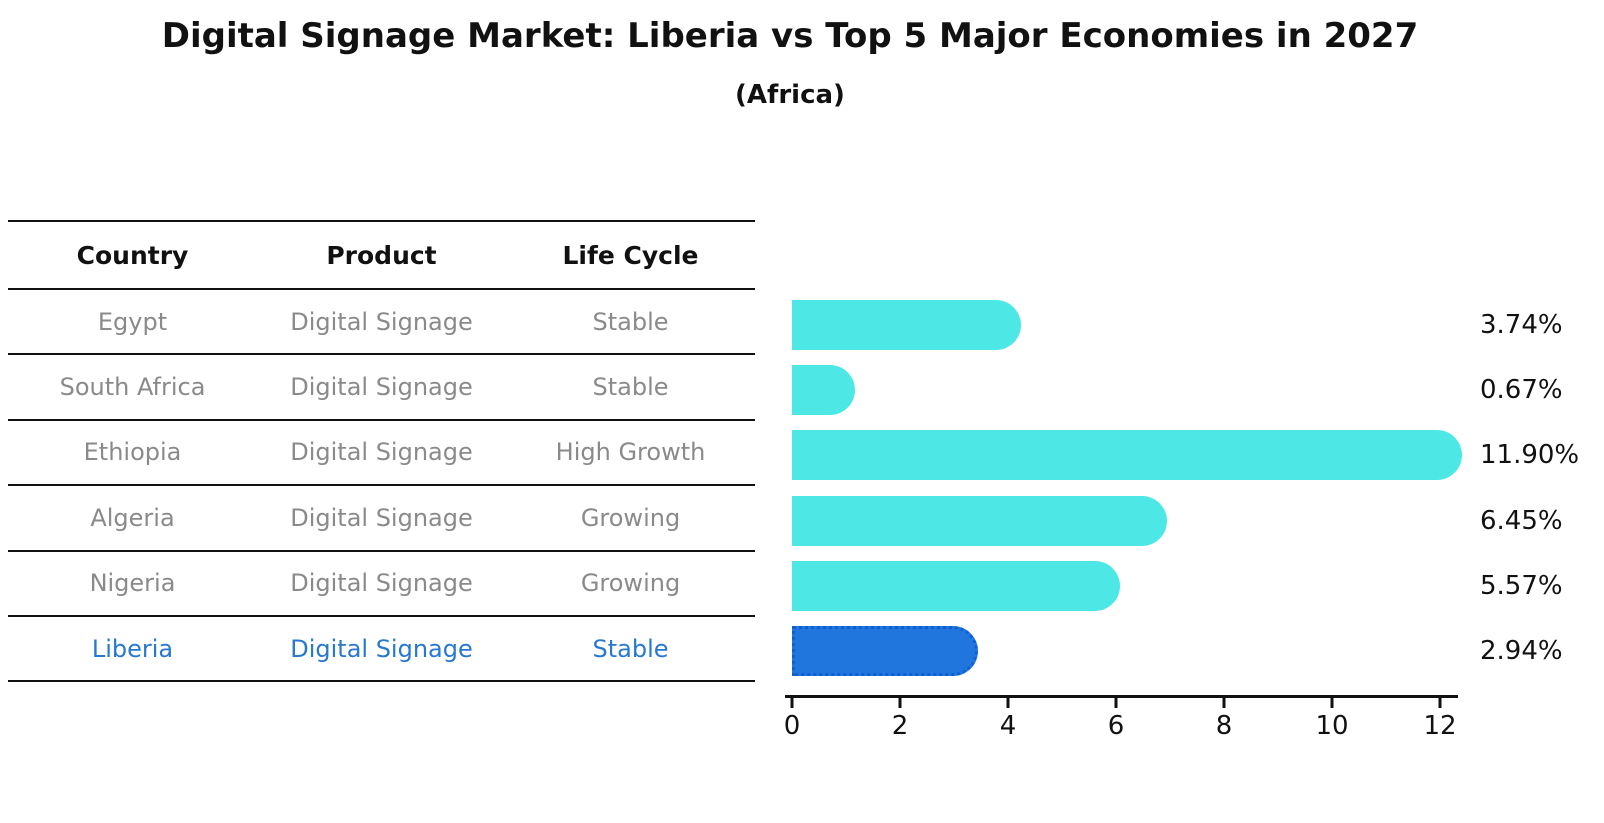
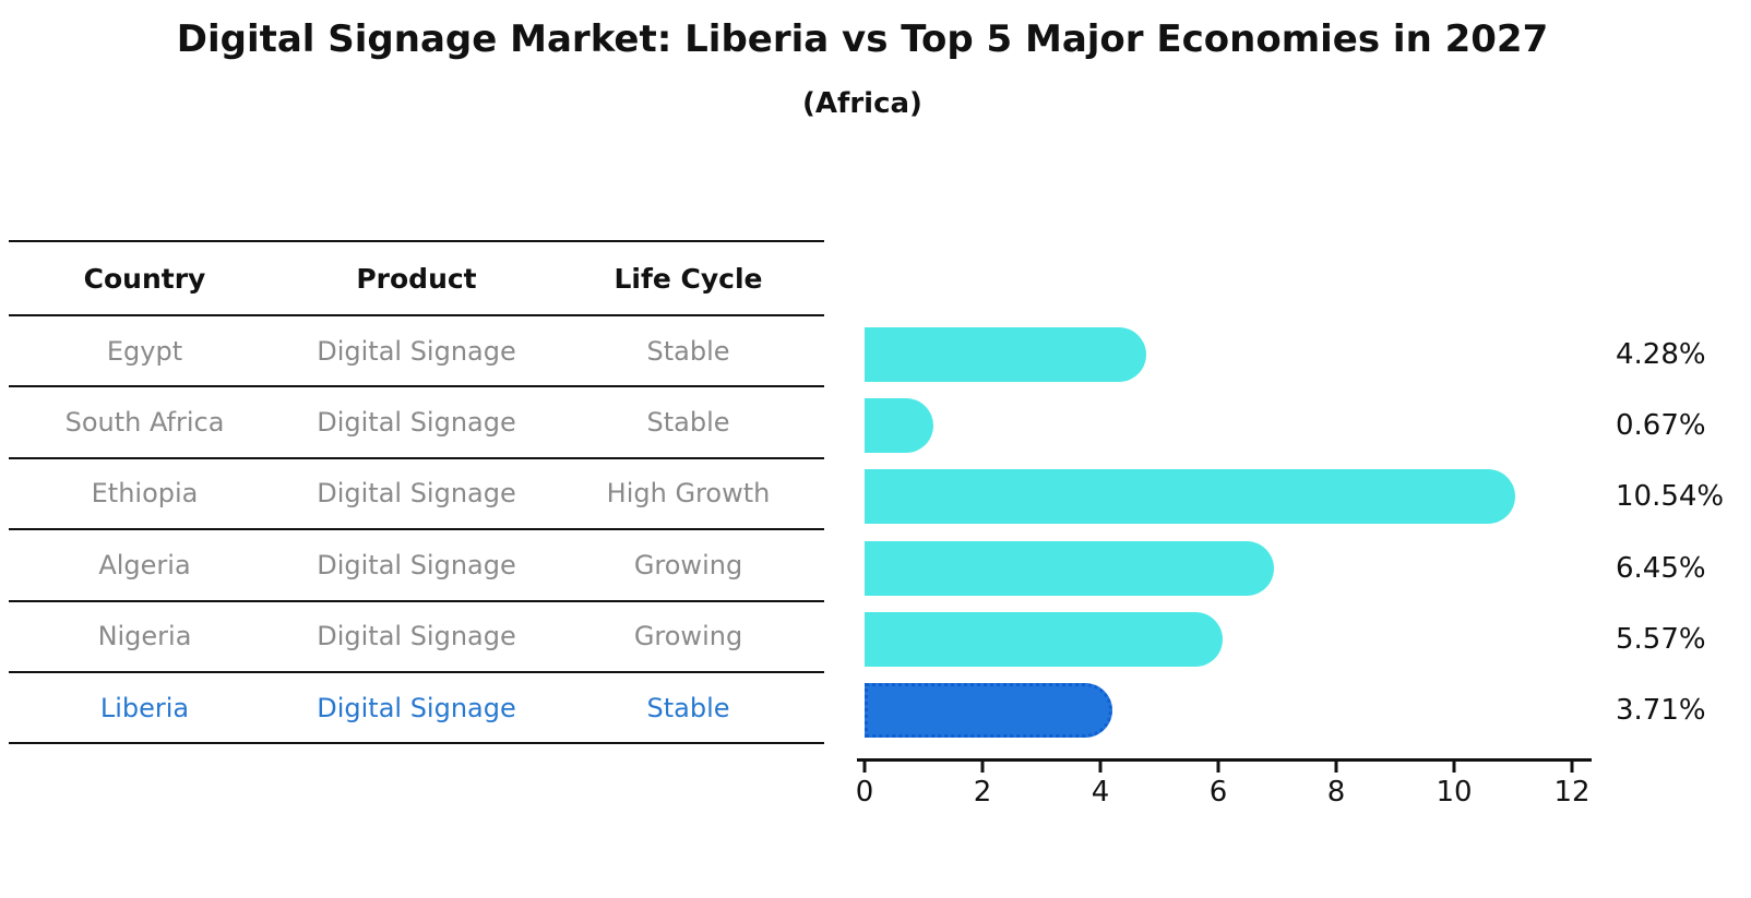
Egypt: 3.74% -> 4.28%
Ethiopia: 11.90% -> 10.54%
Liberia: 2.94% -> 3.71%
